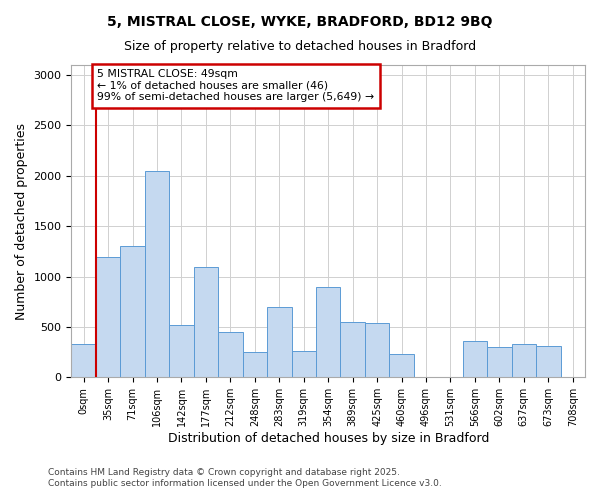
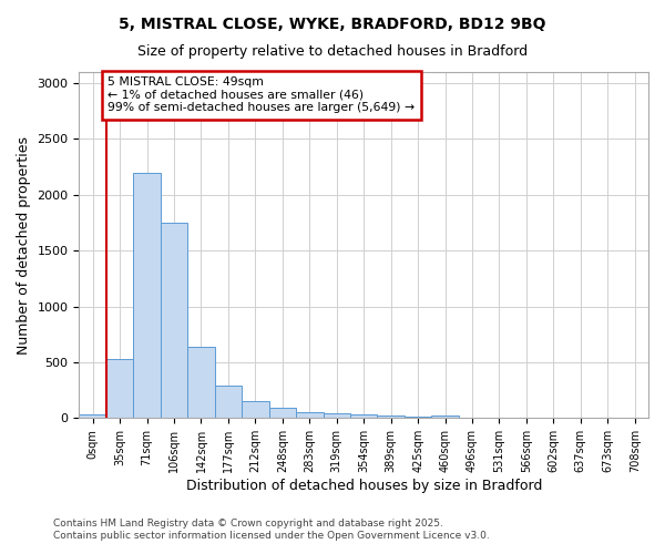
0sqm: 330 -> 30
35sqm: 1190 -> 530
71sqm: 1300 -> 2200
106sqm: 2050 -> 1750
142sqm: 520 -> 640
177sqm: 1100 -> 290
212sqm: 450 -> 150
248sqm: 250 -> 90
283sqm: 700 -> 60
319sqm: 260 -> 40
354sqm: 900 -> 30
389sqm: 550 -> 20
425sqm: 540 -> 20
460sqm: 230 -> 20
566sqm: 360 -> 0
602sqm: 300 -> 0
637sqm: 330 -> 0
673sqm: 310 -> 0
